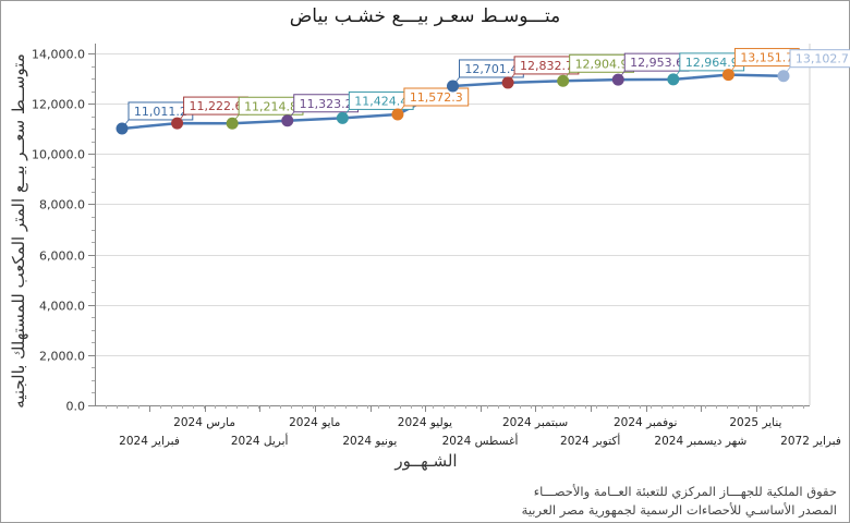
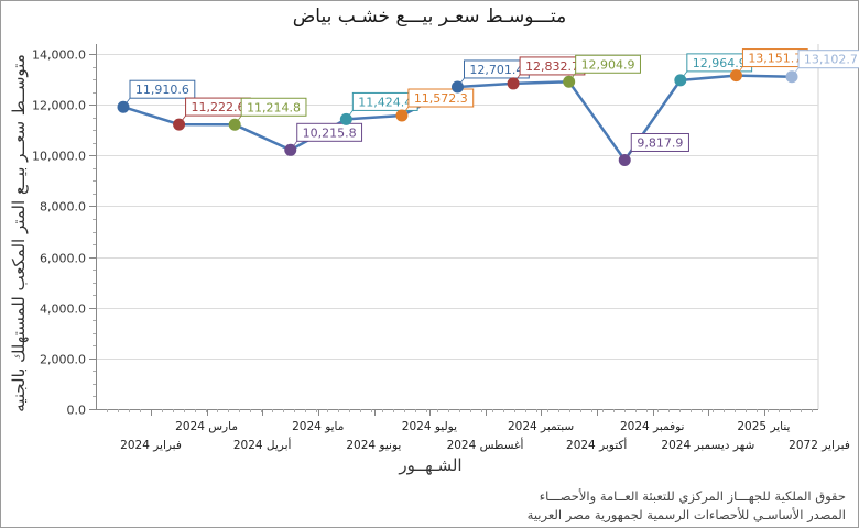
فبراير 2024: 11,011.2 -> 11,910.6
مايو 2024: 11,323.2 -> 10,215.8
نوفمبر 2024: 12,953.6 -> 9,817.9
